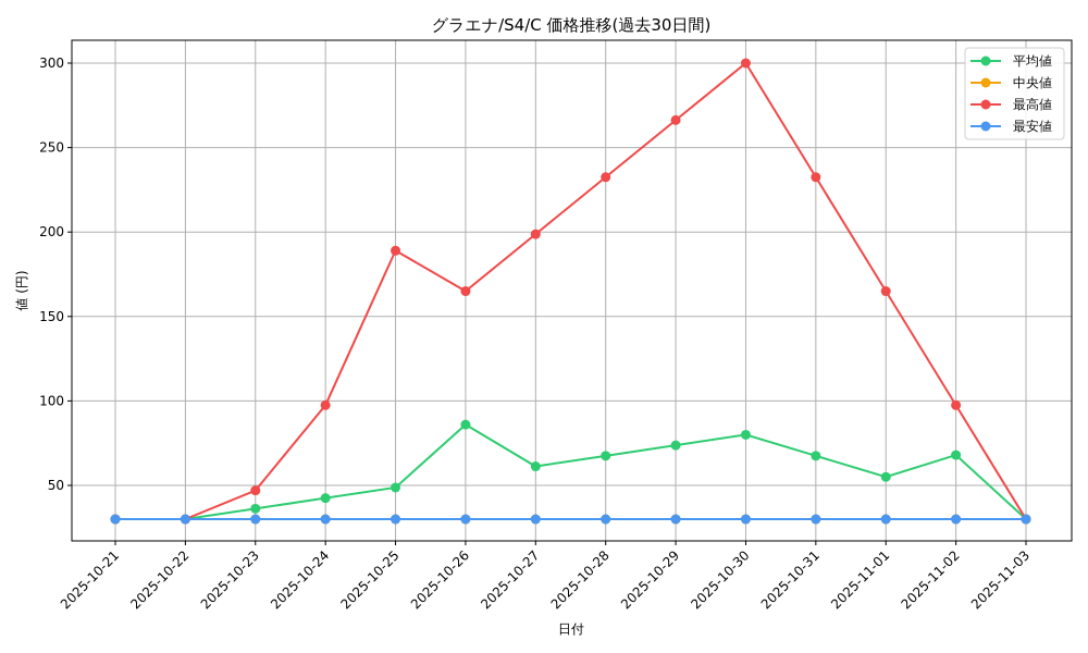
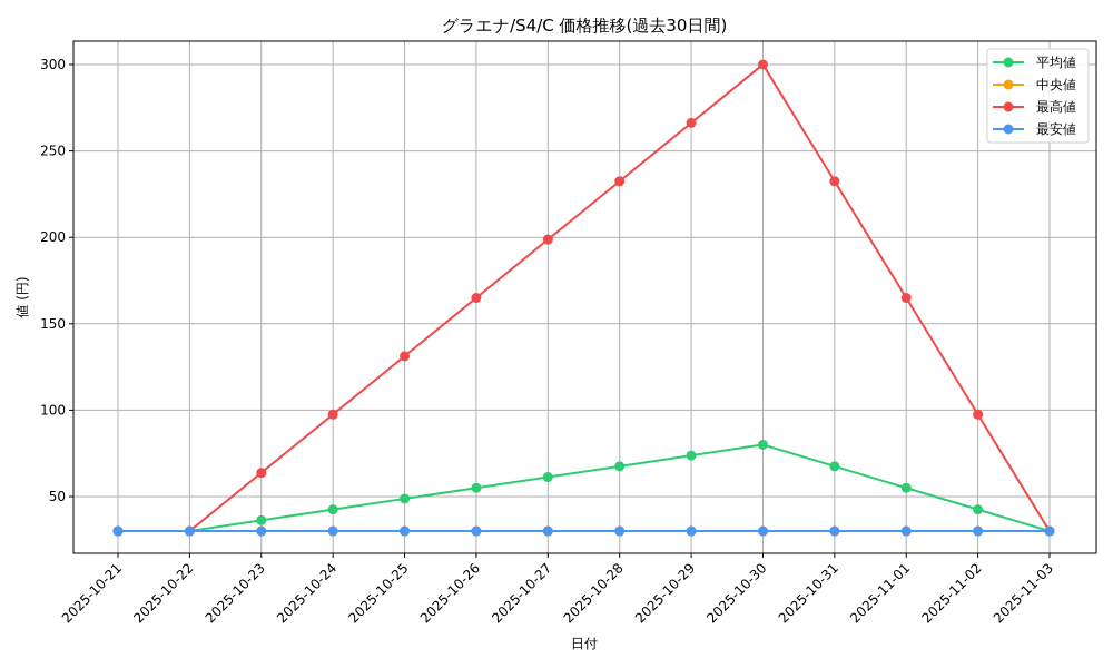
最高値/2025-10-23: 47 -> 64
最高値/2025-10-25: 189 -> 131
平均値/2025-10-26: 86 -> 55
平均値/2025-11-02: 68 -> 42
